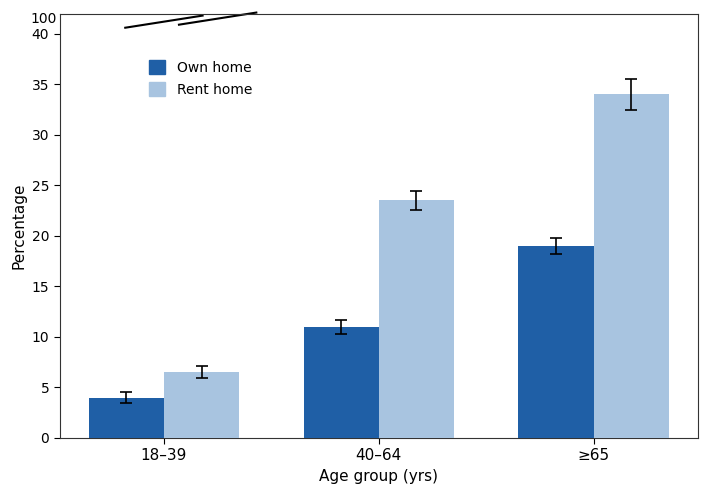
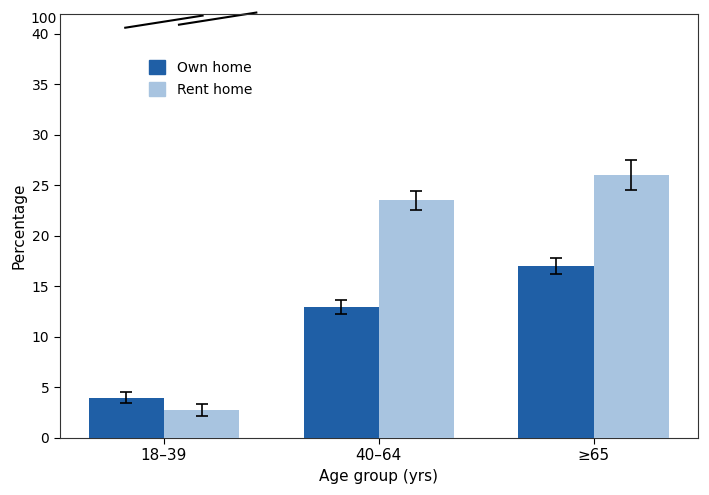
Rent home/18–39: 6.5 -> 2.8
Own home/40–64: 11 -> 13
Own home/≥65: 19 -> 17
Rent home/≥65: 34.0 -> 26.0
